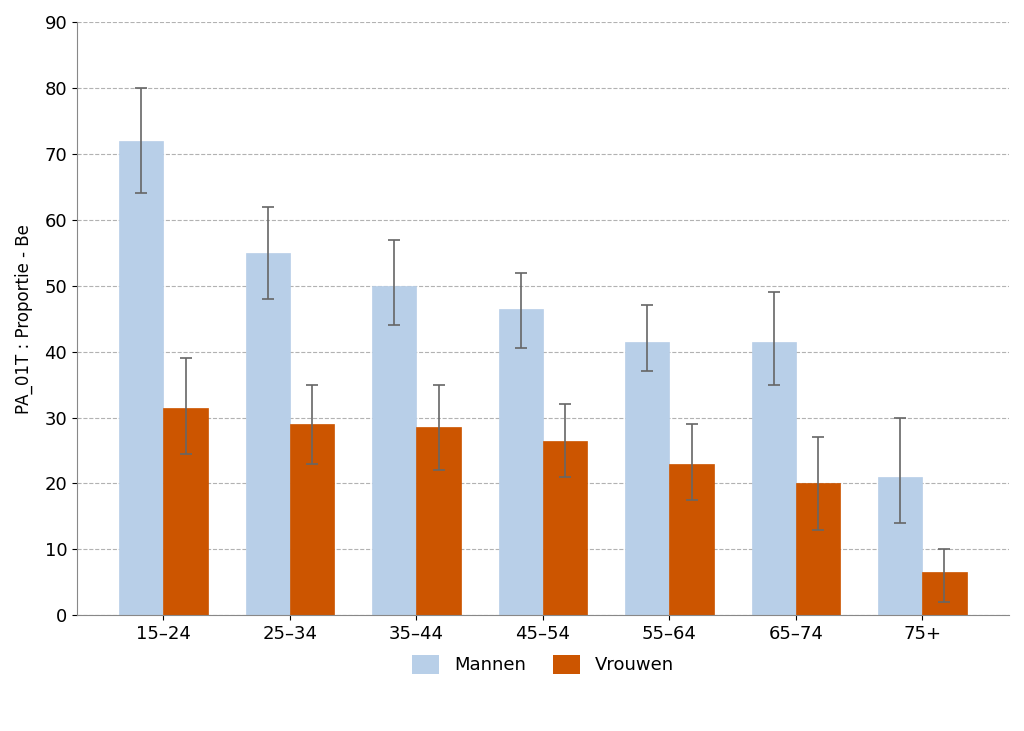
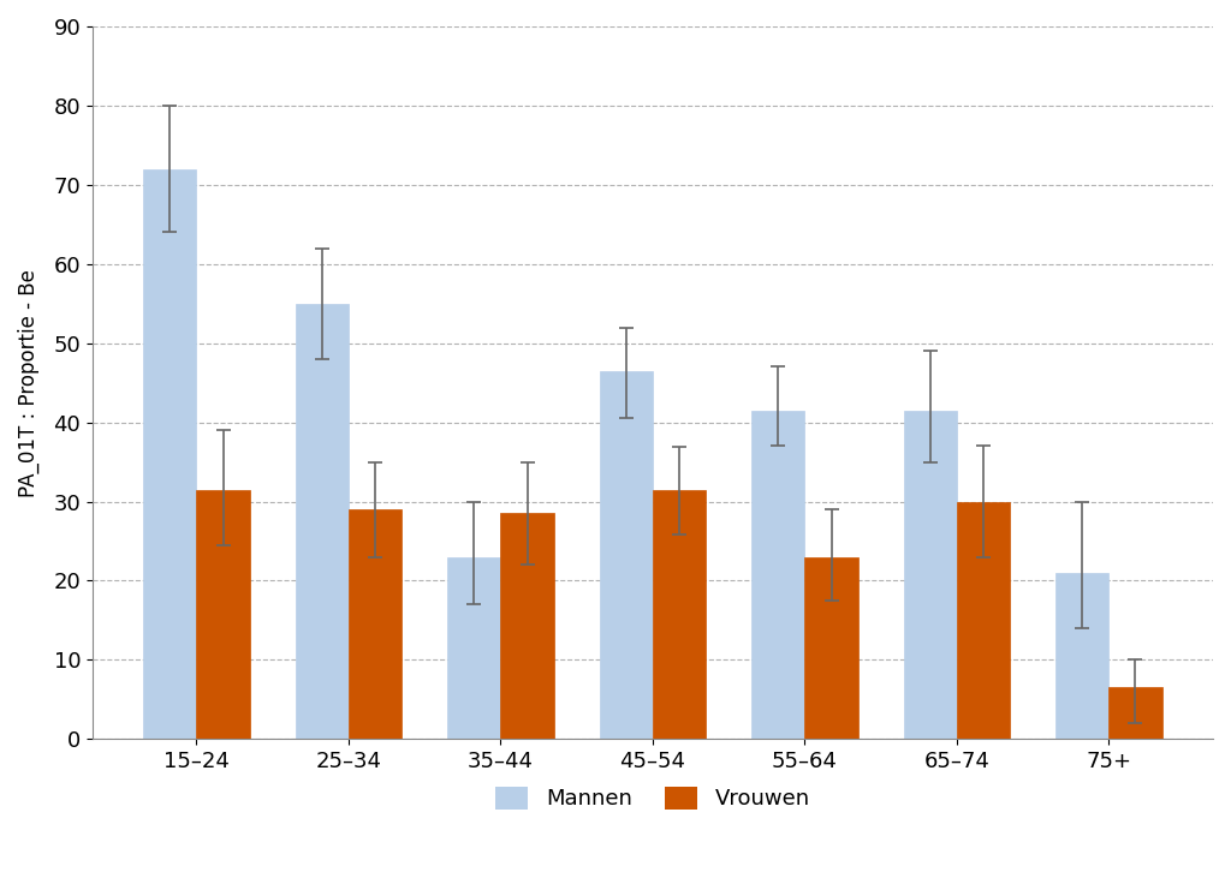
Mannen/35–44: 50.0 -> 23.0
Vrouwen/45–54: 26.5 -> 31.4
Vrouwen/65–74: 20.0 -> 30.0
